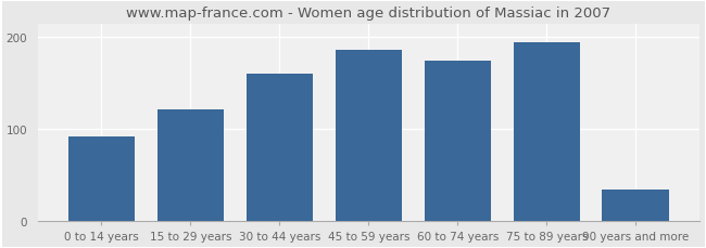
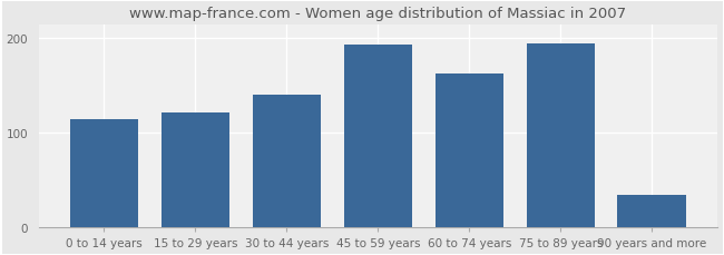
0 to 14 years: 92 -> 115
30 to 44 years: 160 -> 140
45 to 59 years: 186 -> 193
60 to 74 years: 174 -> 163
